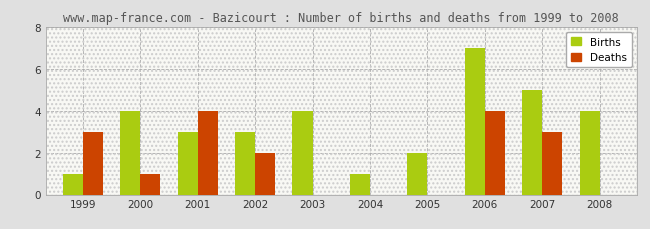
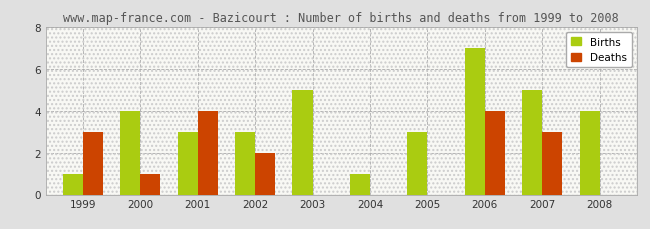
Births/2003: 4 -> 5
Births/2005: 2 -> 3
